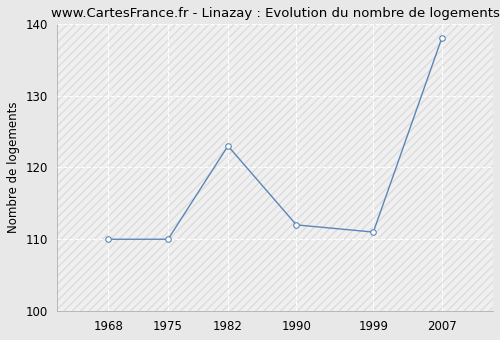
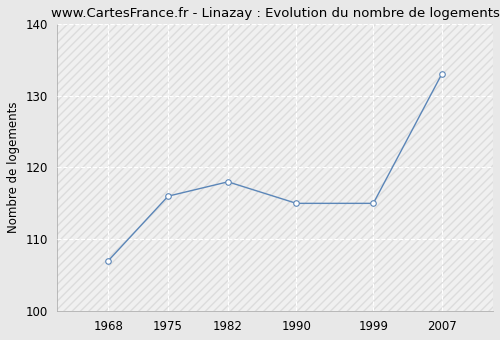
1968: 110 -> 107
1975: 110 -> 116
1982: 123 -> 118
1990: 112 -> 115
1999: 111 -> 115
2007: 138 -> 133
